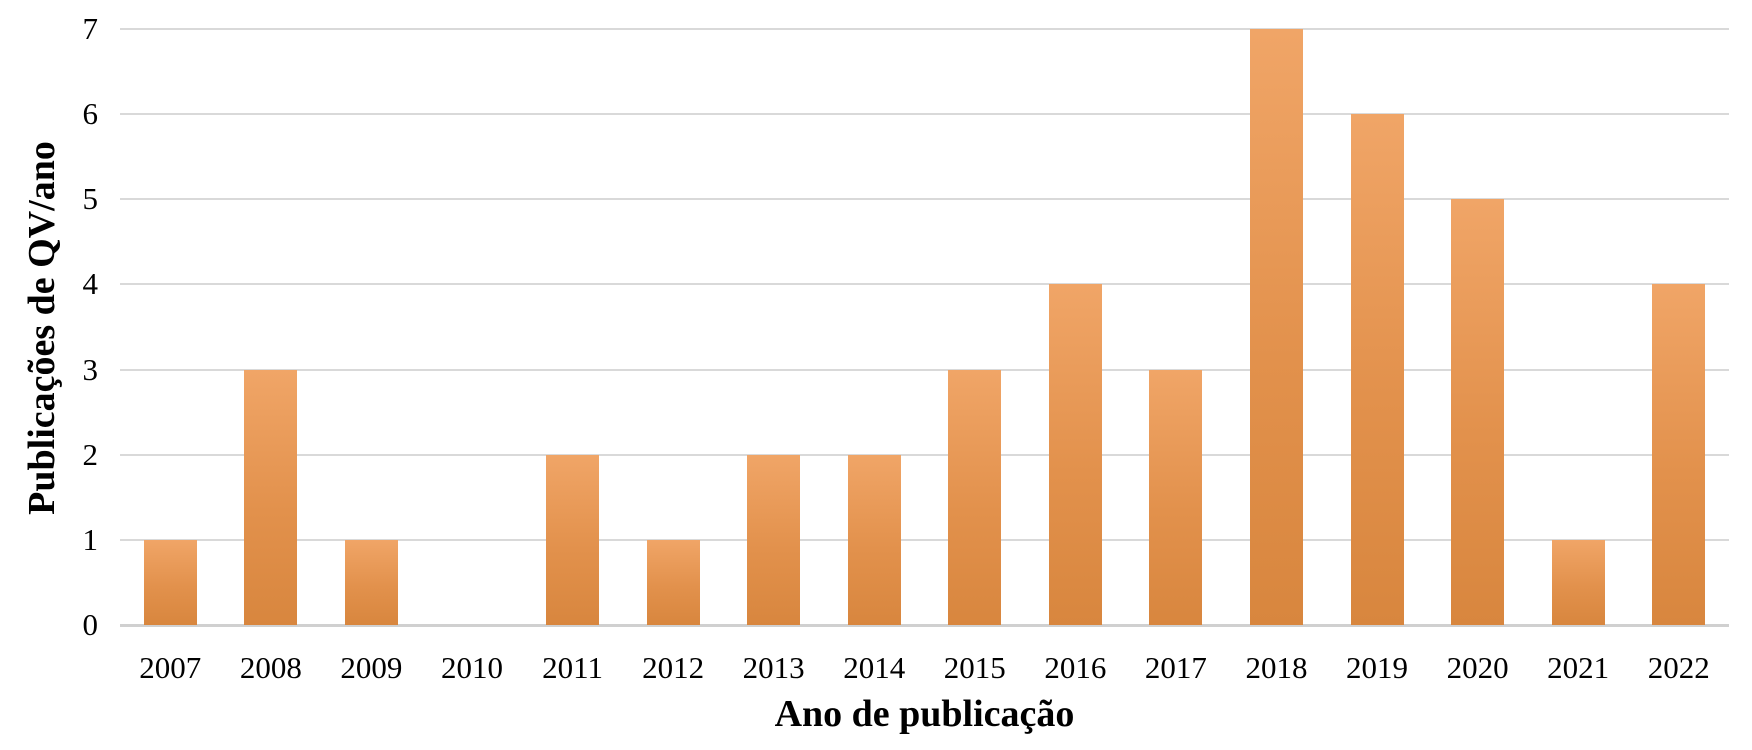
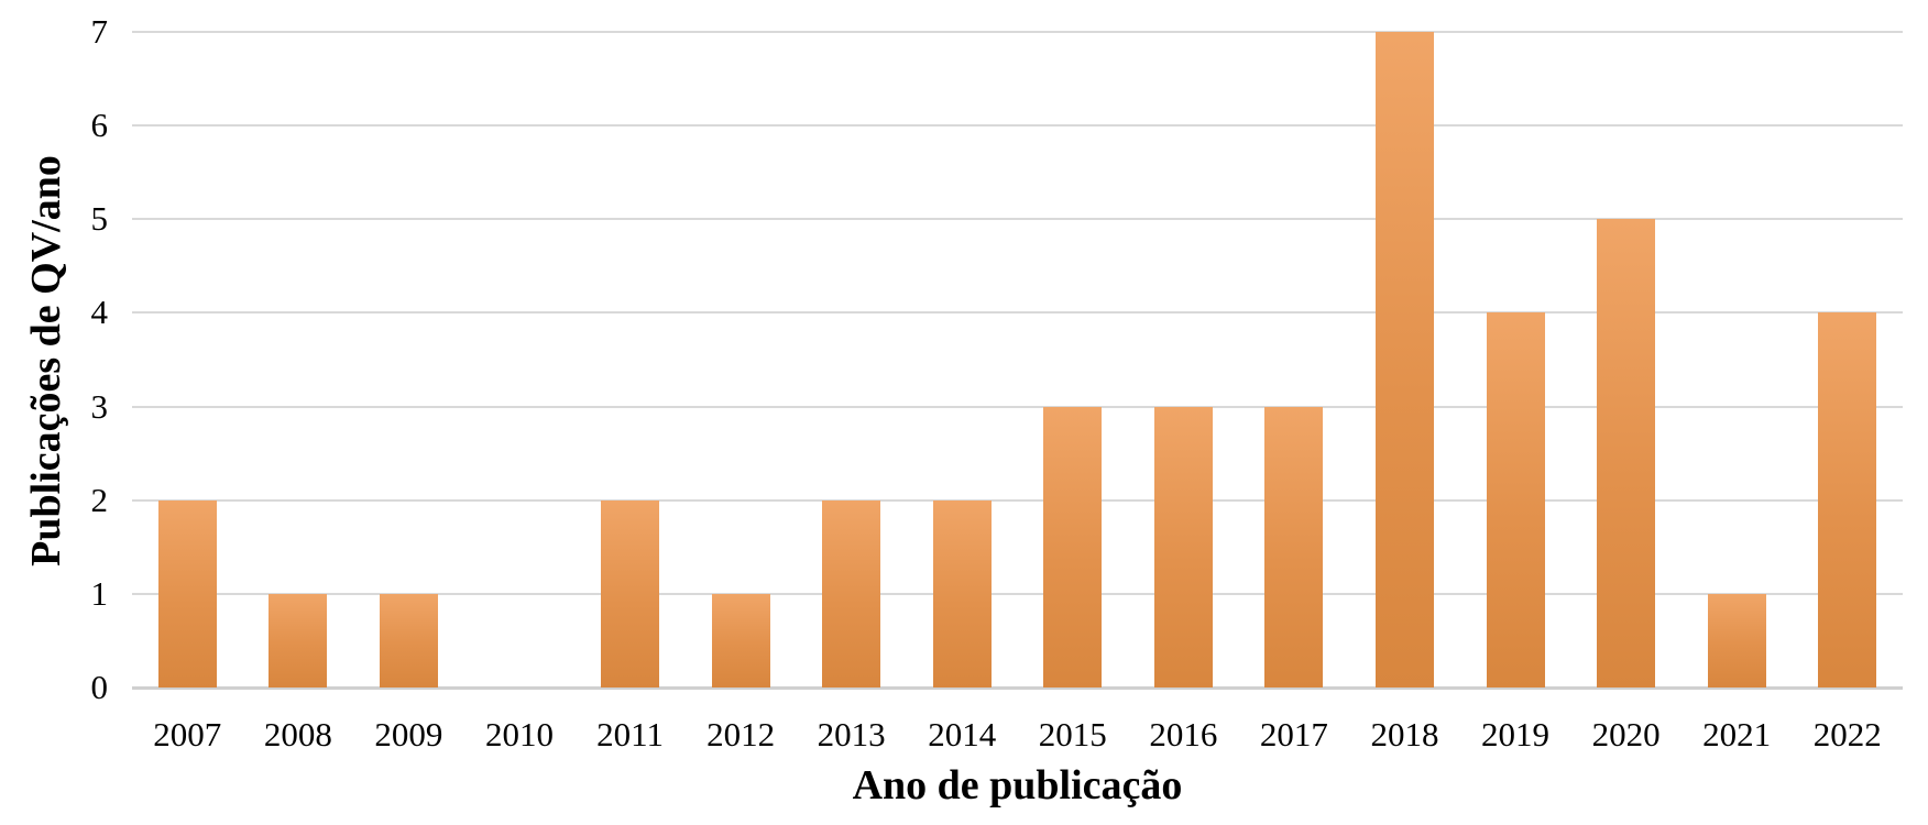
2007: 1 -> 2
2008: 3 -> 1
2016: 4 -> 3
2019: 6 -> 4
